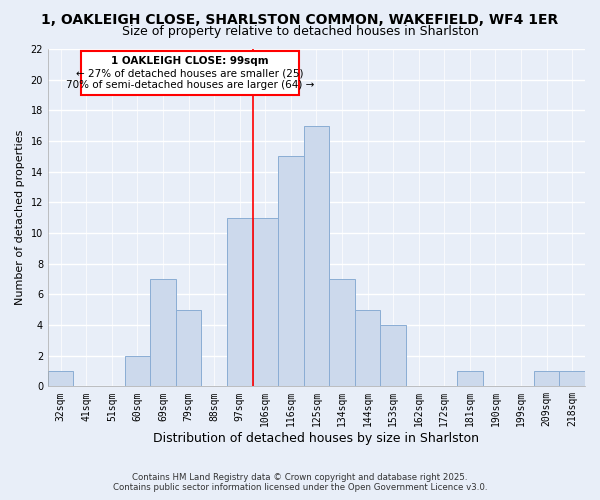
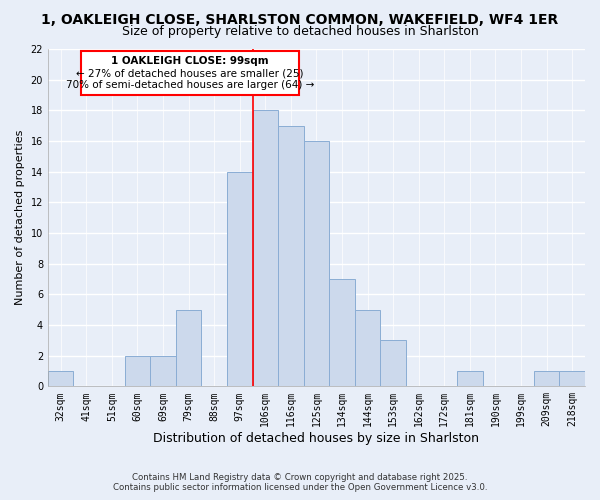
69sqm: 7 -> 2
97sqm: 11 -> 14
106sqm: 11 -> 18
116sqm: 15 -> 17
125sqm: 17 -> 16
153sqm: 4 -> 3
